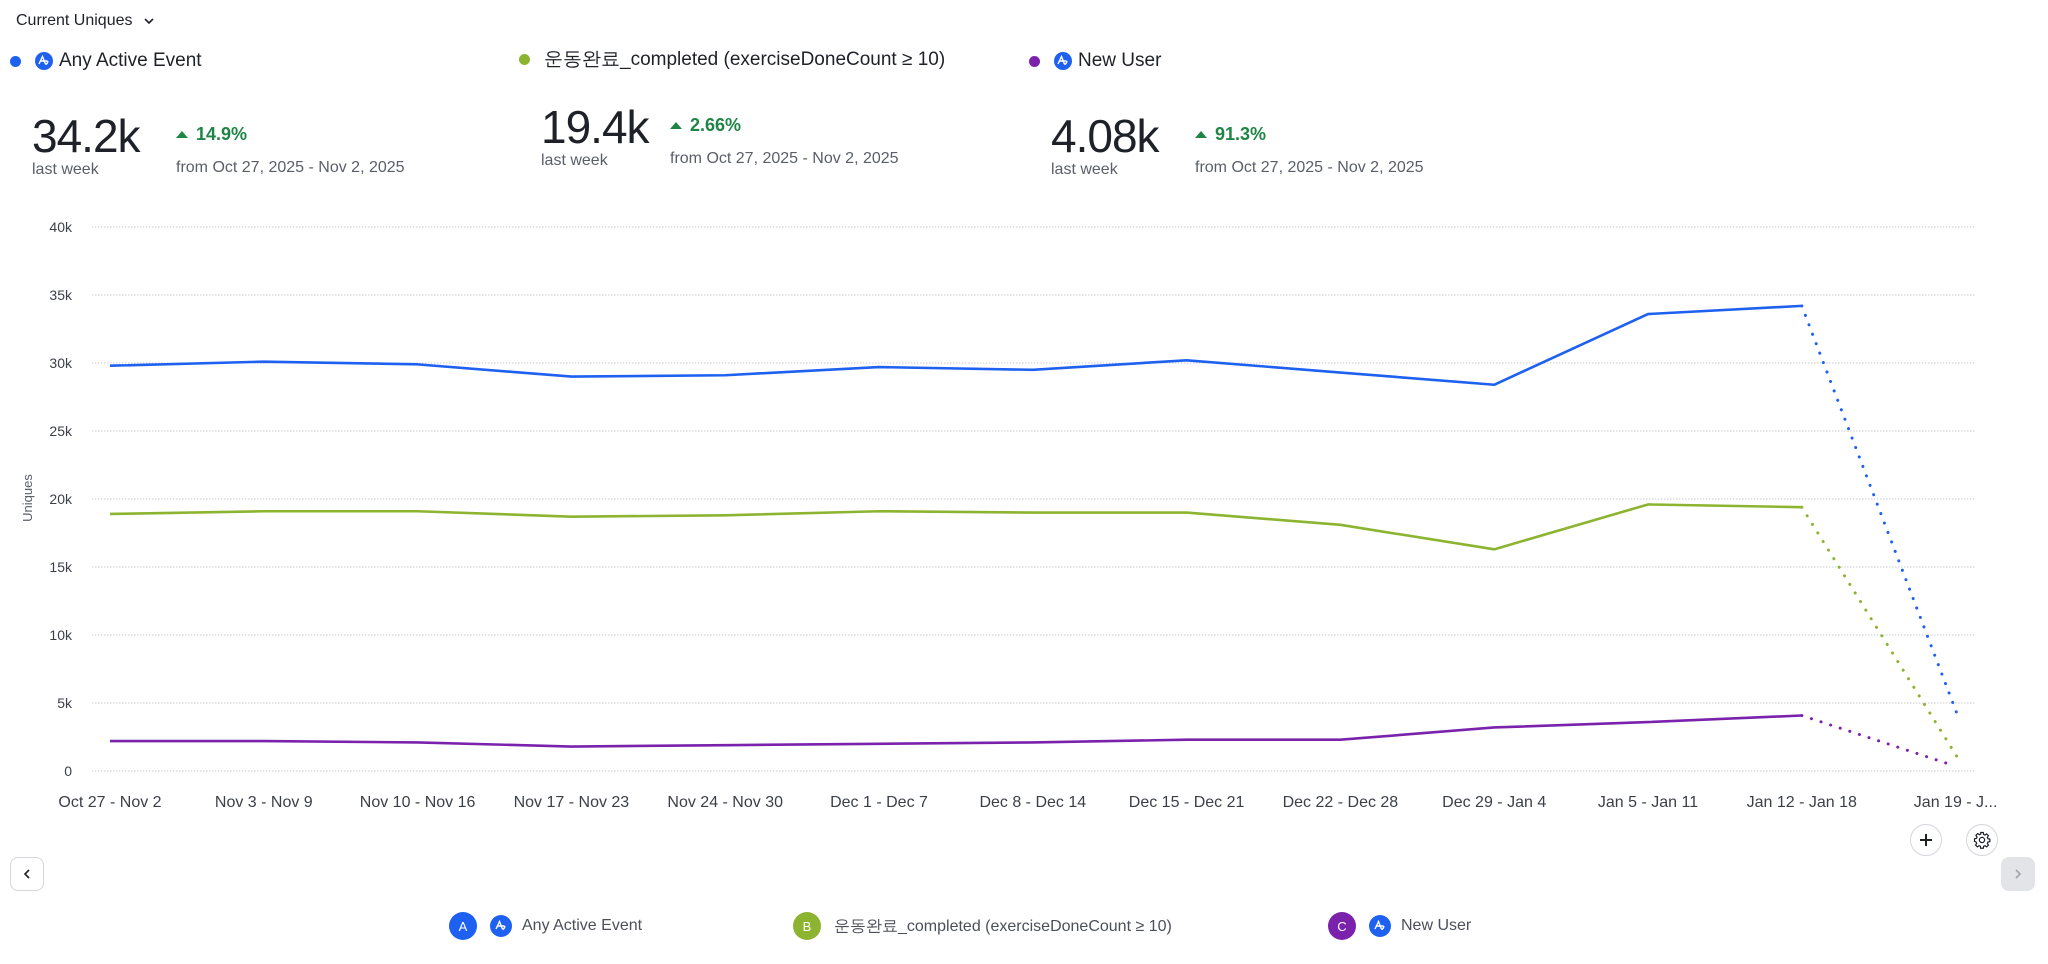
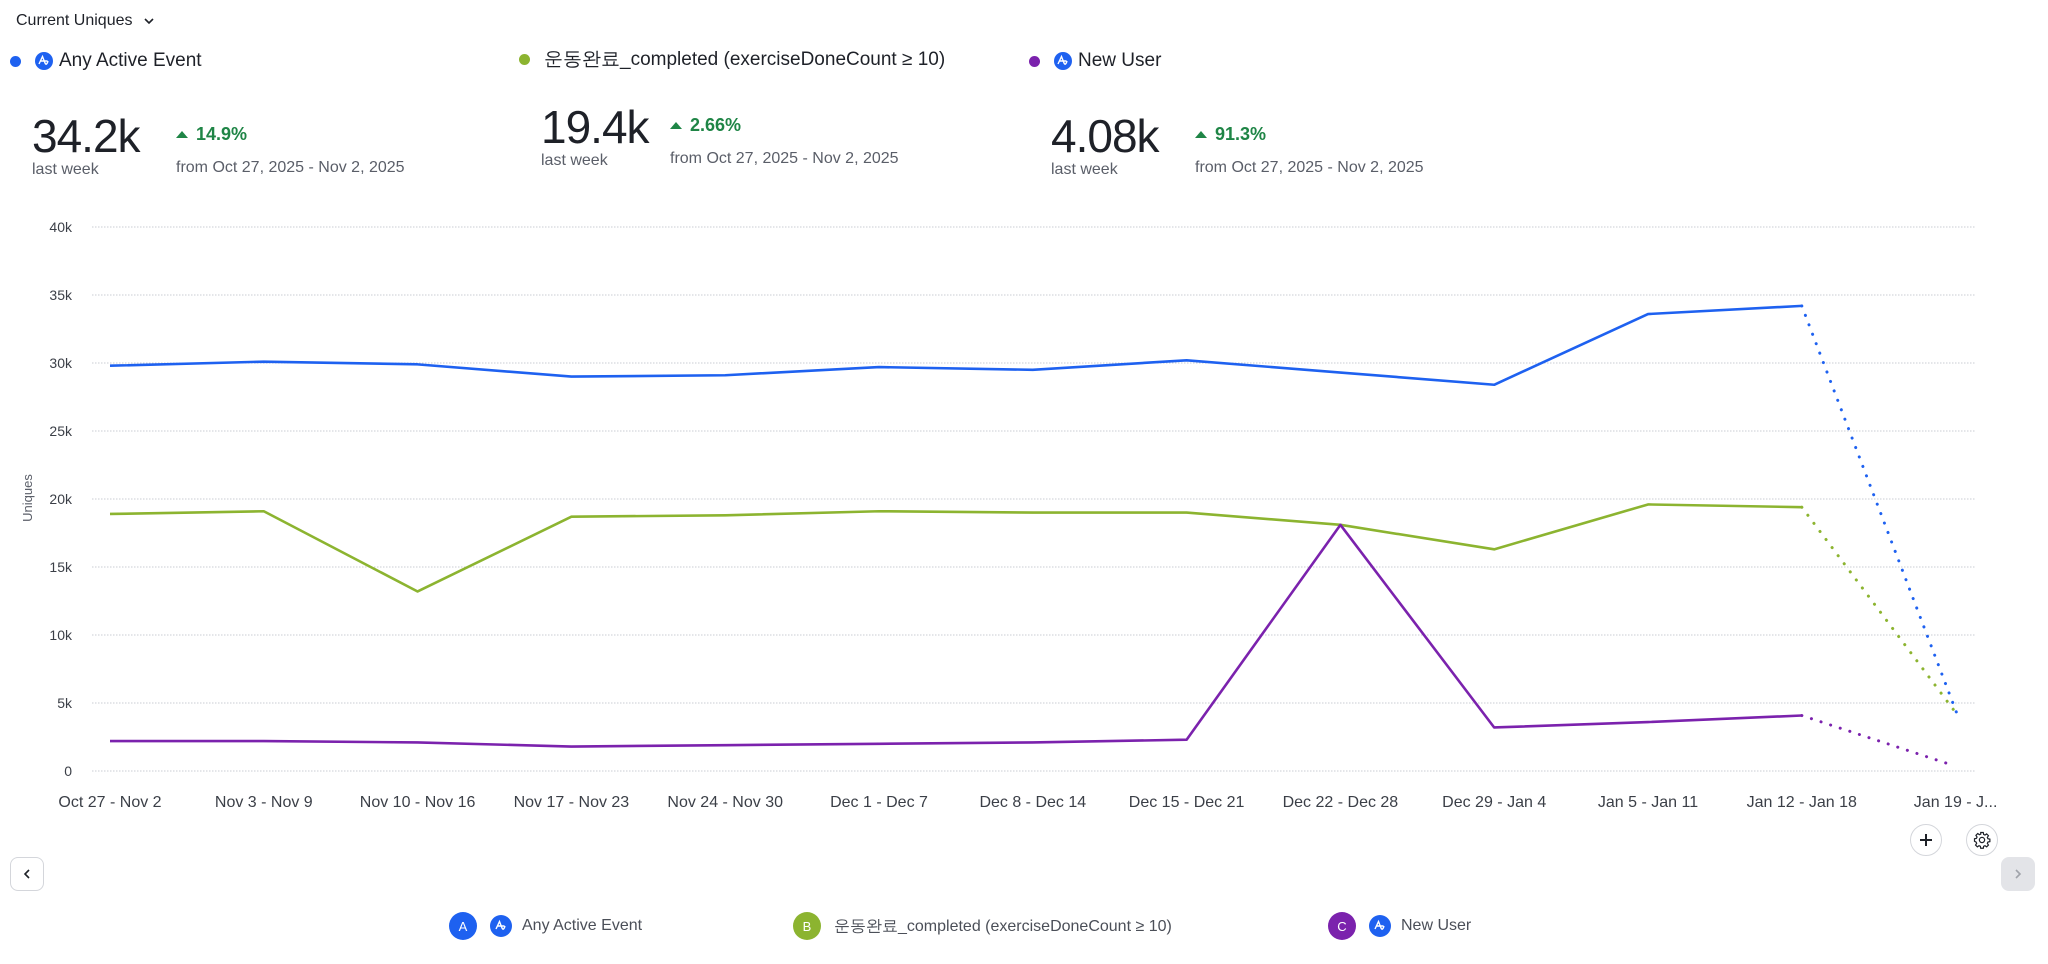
운동완료_completed (exerciseDoneCount ≥ 10)/Nov 10 - Nov 16: 19.1k -> 13.2k
New User/Dec 22 - Dec 28: 2.3k -> 18.1k
운동완료_completed (exerciseDoneCount ≥ 10)/Jan 19 - J...: 1.1k -> 4.2k
